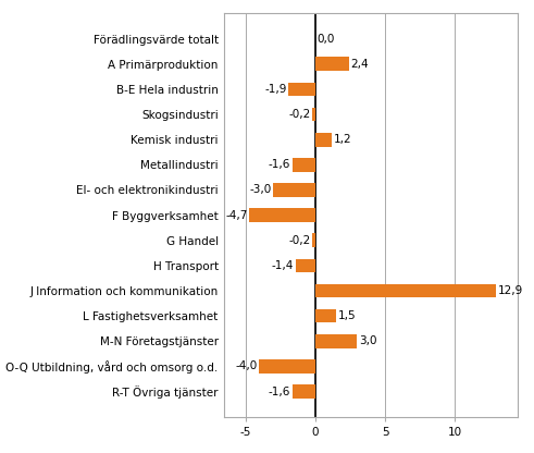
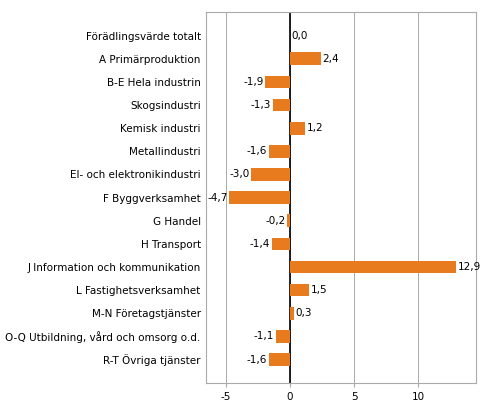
Skogsindustri: -0,2 -> -1,3
M-N Företagstjänster: 3,0 -> 0,3
O-Q Utbildning, vård och omsorg o.d.: -4,0 -> -1,1
